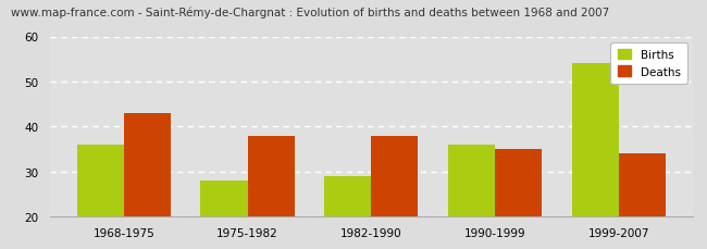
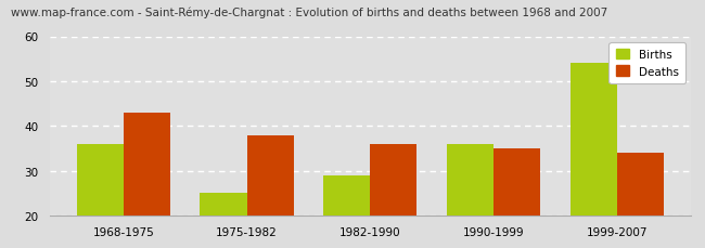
Births/1975-1982: 28 -> 25
Deaths/1982-1990: 38 -> 36
